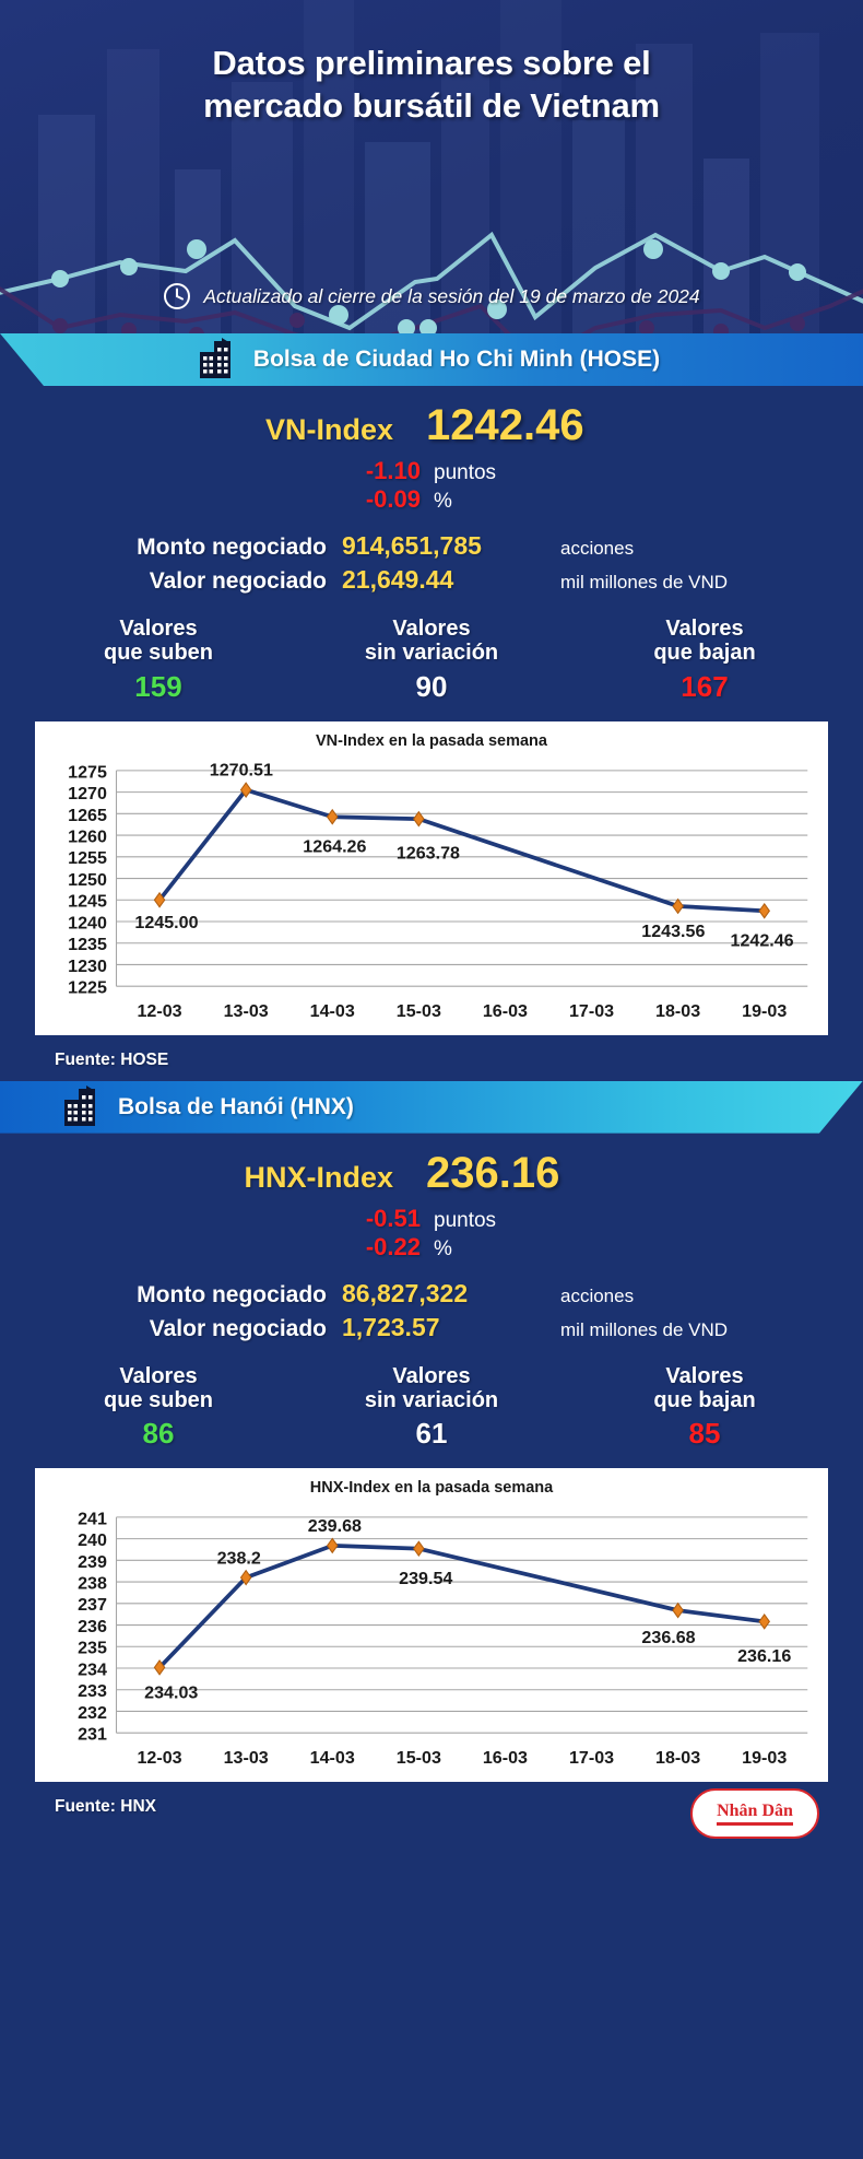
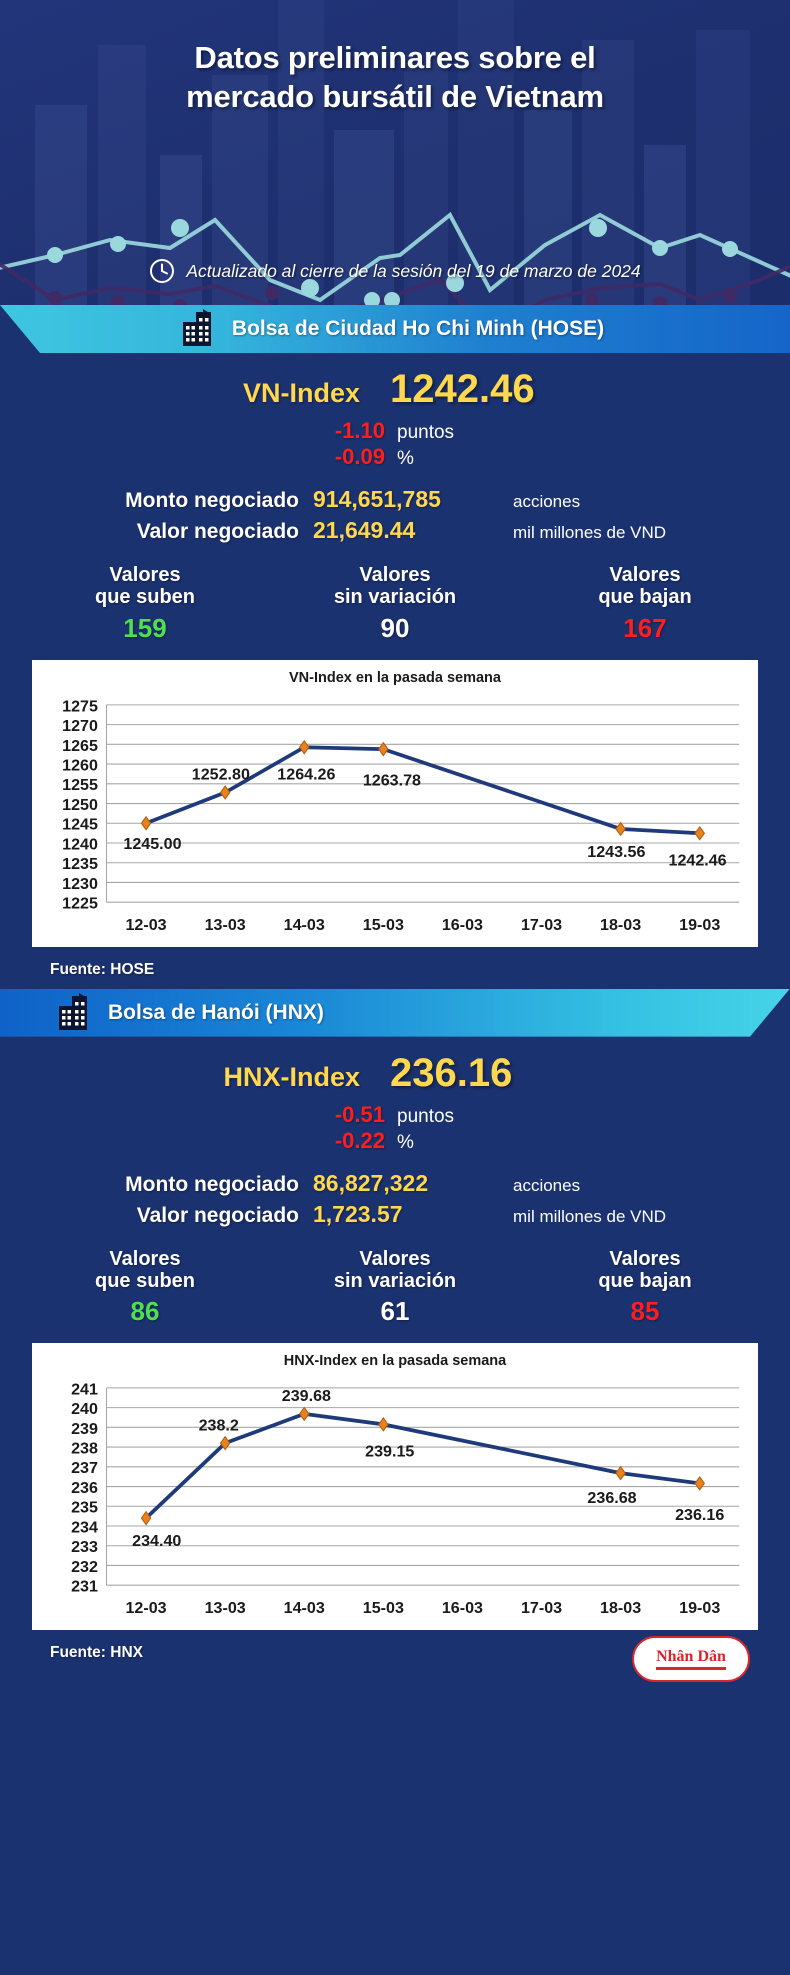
VN-Index en la pasada semana/13-03: 1270.51 -> 1252.80
HNX-Index en la pasada semana/12-03: 234.03 -> 234.40
HNX-Index en la pasada semana/15-03: 239.54 -> 239.15
